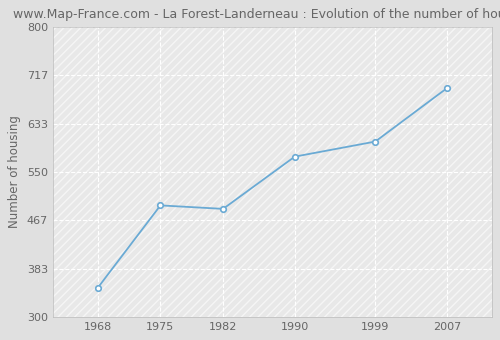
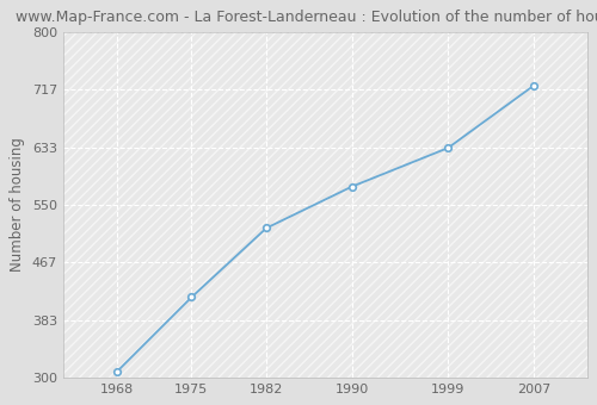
1968: 350 -> 308
1975: 492 -> 416
1982: 486 -> 516
1999: 602 -> 632
2007: 694 -> 722
